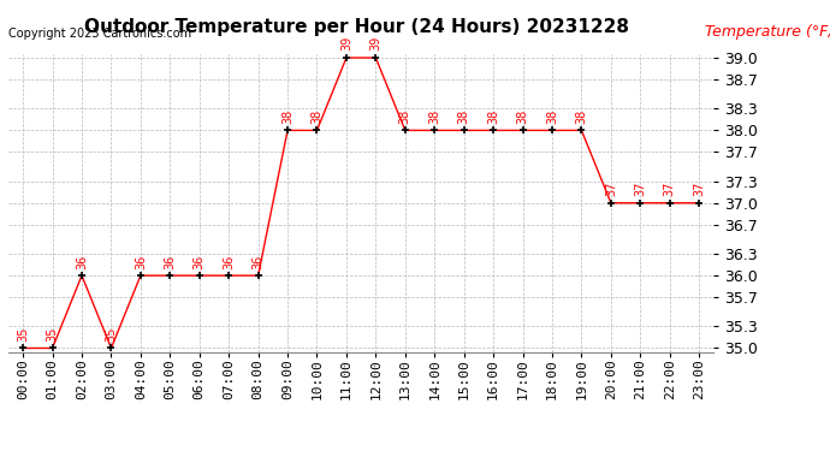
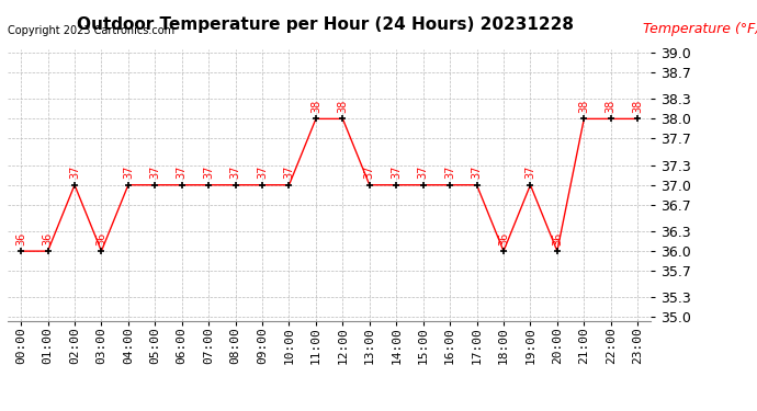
00:00: 35 -> 36
01:00: 35 -> 36
02:00: 36 -> 37
03:00: 35 -> 36
04:00: 36 -> 37
05:00: 36 -> 37
06:00: 36 -> 37
07:00: 36 -> 37
08:00: 36 -> 37
09:00: 38 -> 37
10:00: 38 -> 37
11:00: 39 -> 38
12:00: 39 -> 38
13:00: 38 -> 37
14:00: 38 -> 37
15:00: 38 -> 37
16:00: 38 -> 37
17:00: 38 -> 37
18:00: 38 -> 36
19:00: 38 -> 37
20:00: 37 -> 36
21:00: 37 -> 38
22:00: 37 -> 38
23:00: 37 -> 38
